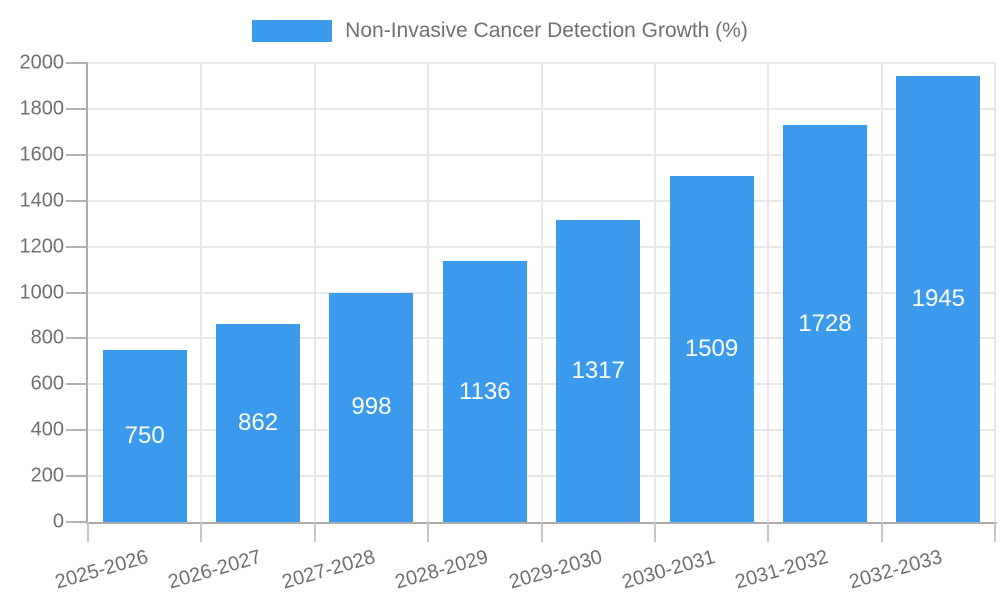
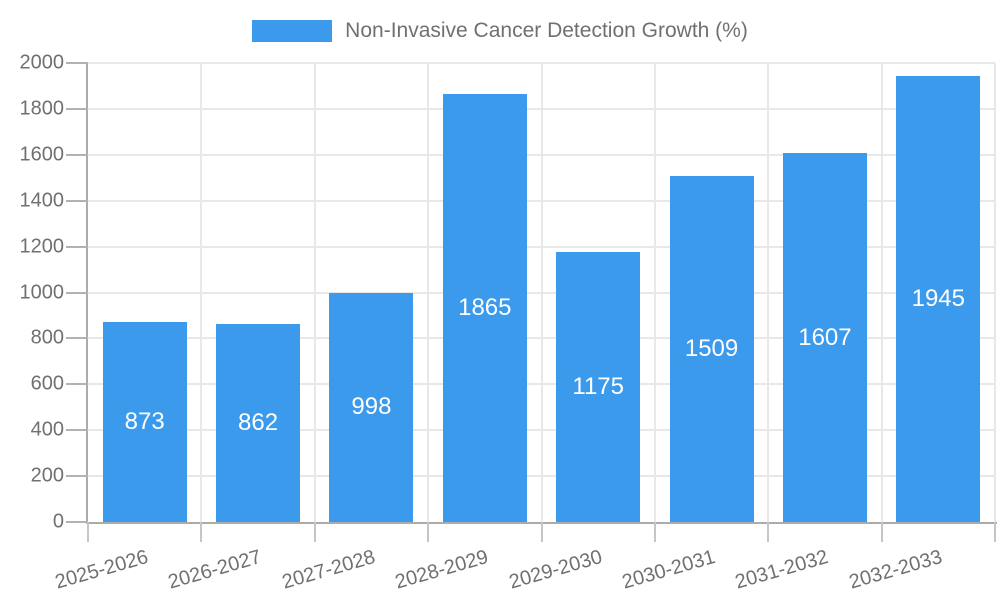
2025-2026: 750 -> 873
2028-2029: 1136 -> 1865
2029-2030: 1317 -> 1175
2031-2032: 1728 -> 1607
